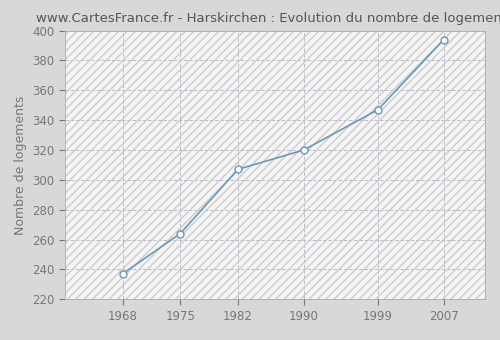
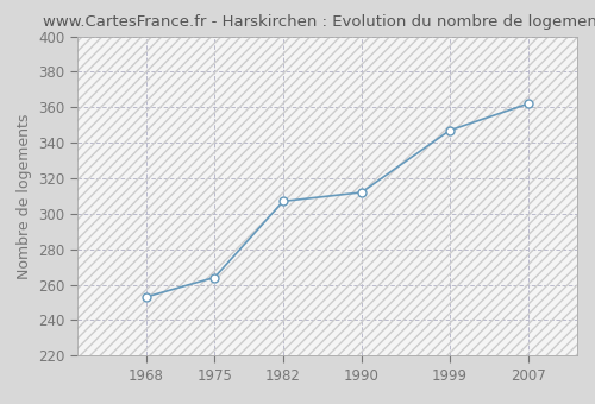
1968: 237 -> 253
1990: 320 -> 312
2007: 394 -> 362
